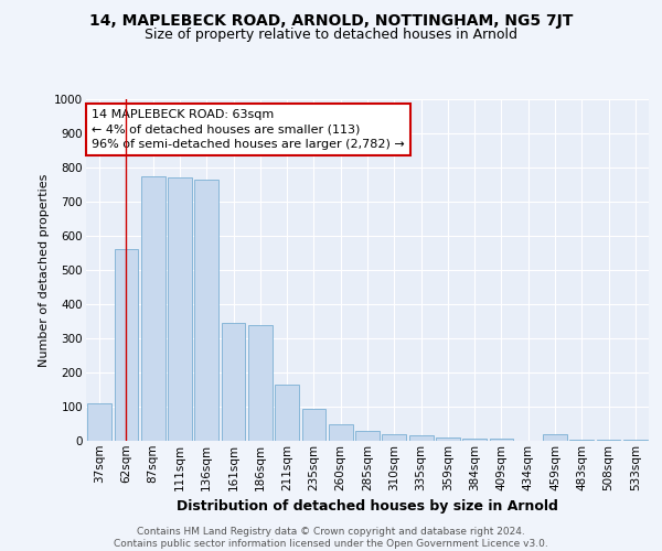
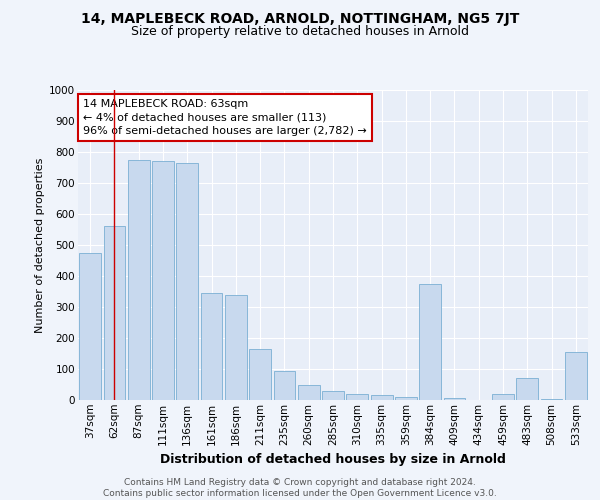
37sqm: 110 -> 475
384sqm: 8 -> 375
483sqm: 3 -> 70
533sqm: 2 -> 155
